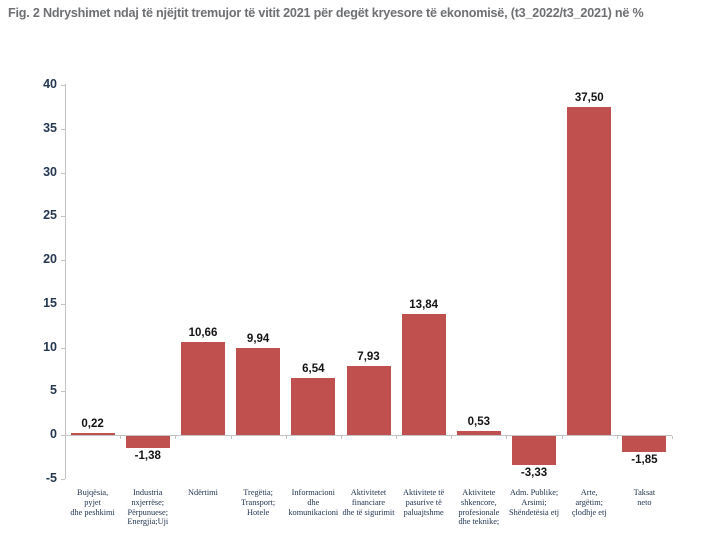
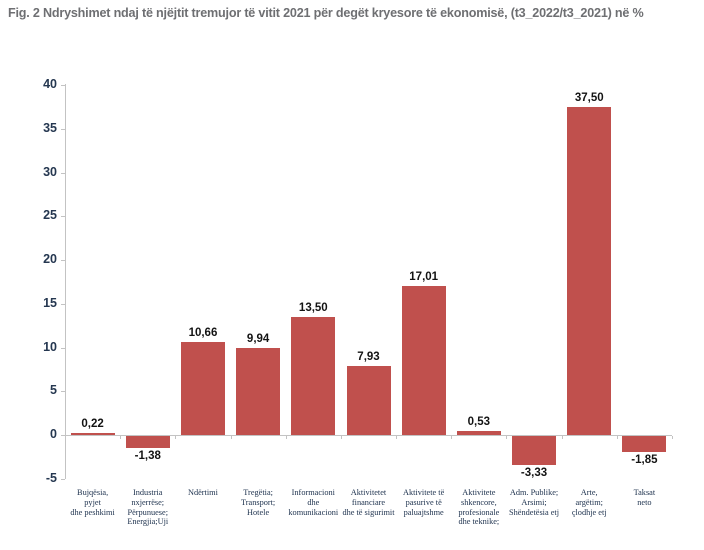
Informacioni dhe komunikacioni: 6,54 -> 13,50
Aktivitete të pasurive të paluajtshme: 13,84 -> 17,01
